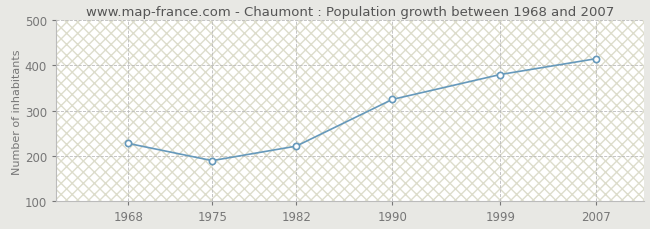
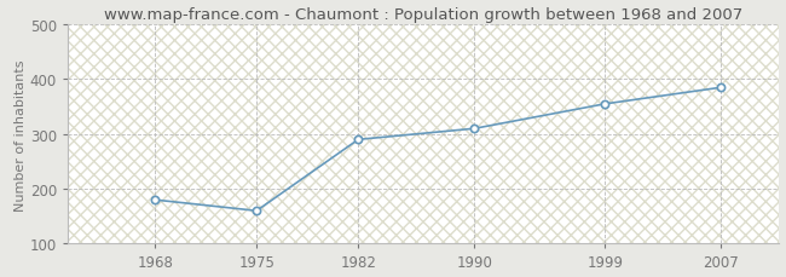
1968: 228 -> 180
1975: 190 -> 160
1982: 222 -> 290
1990: 325 -> 310
1999: 380 -> 355
2007: 415 -> 385
